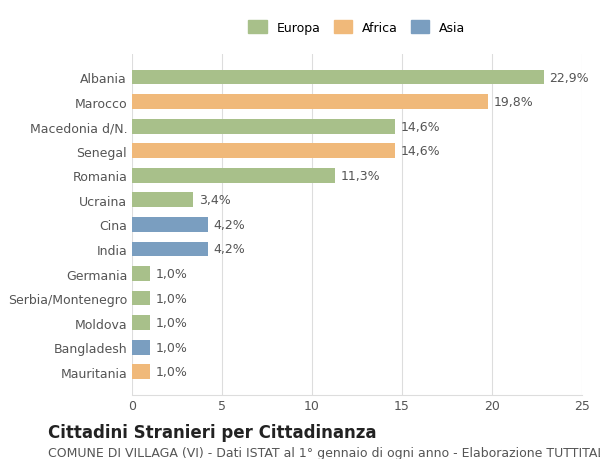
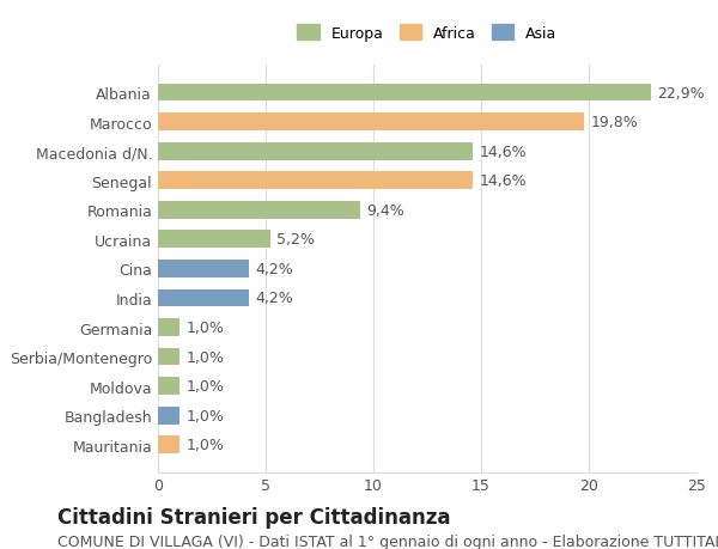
Romania: 11,3% -> 9,4%
Ucraina: 3,4% -> 5,2%
